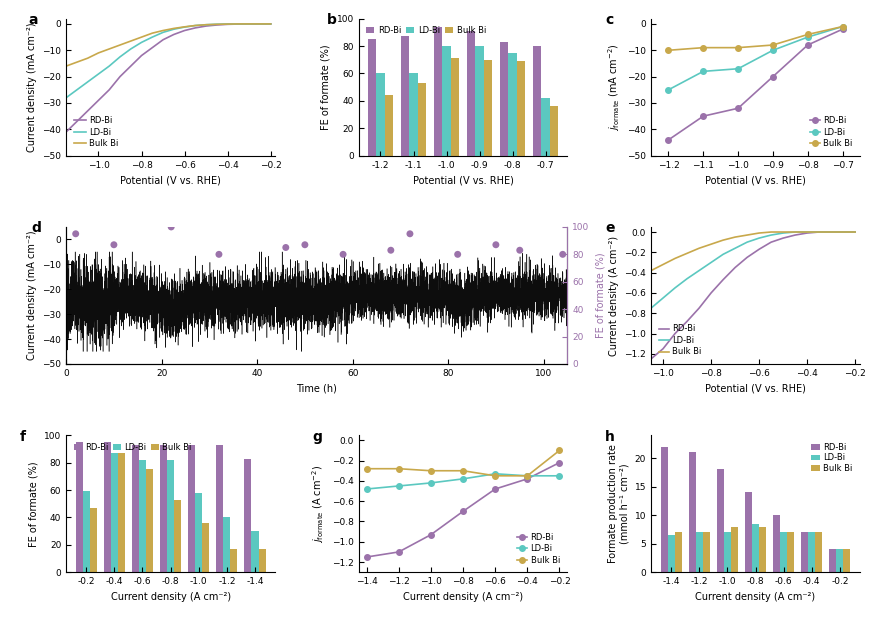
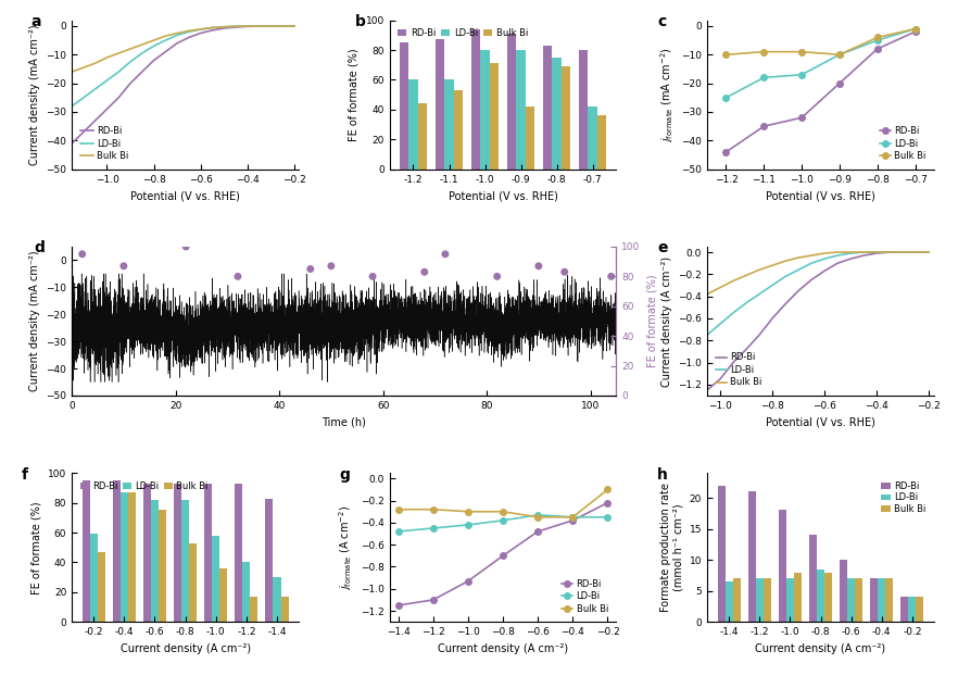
Bulk Bi/-0.9: 70 -> 42
Bulk Bi/−0.9: -8 -> -10
